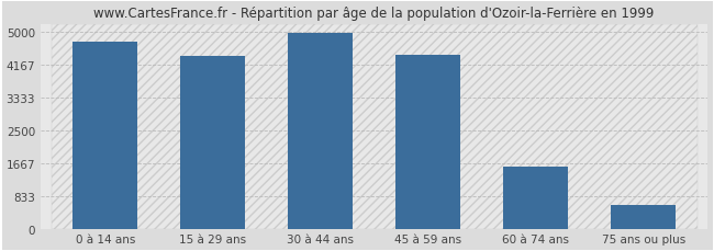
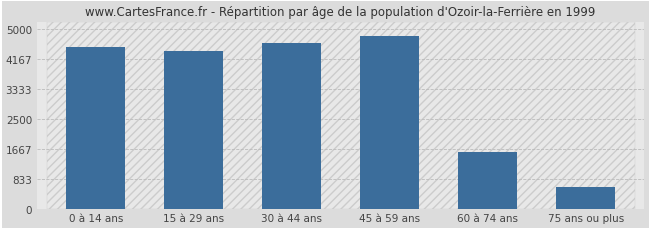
0 à 14 ans: 4750 -> 4500
30 à 44 ans: 4950 -> 4600
45 à 59 ans: 4400 -> 4800
